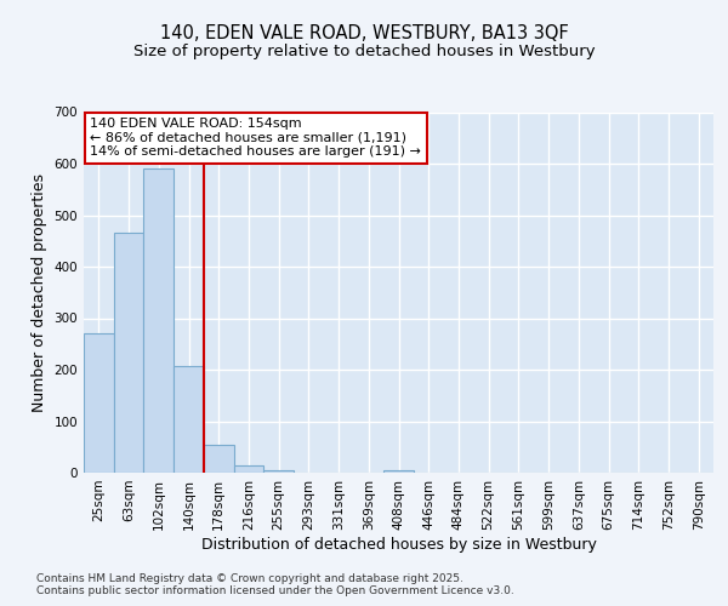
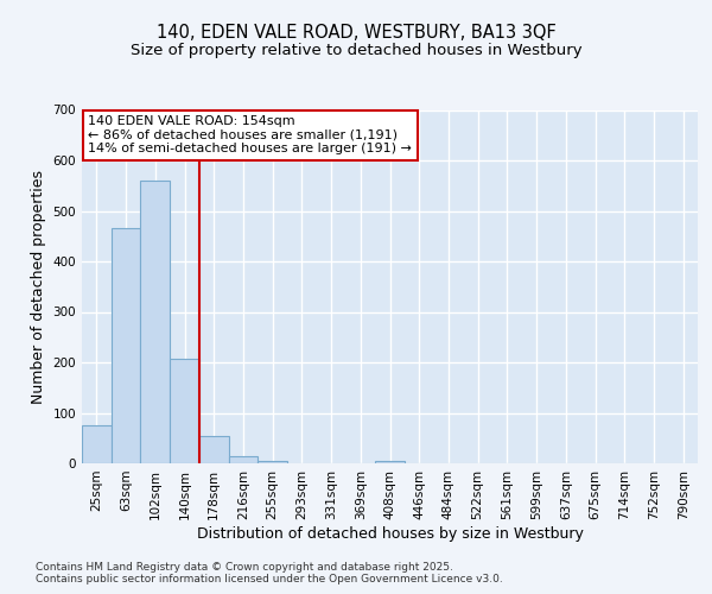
25sqm: 270 -> 75
102sqm: 590 -> 560
